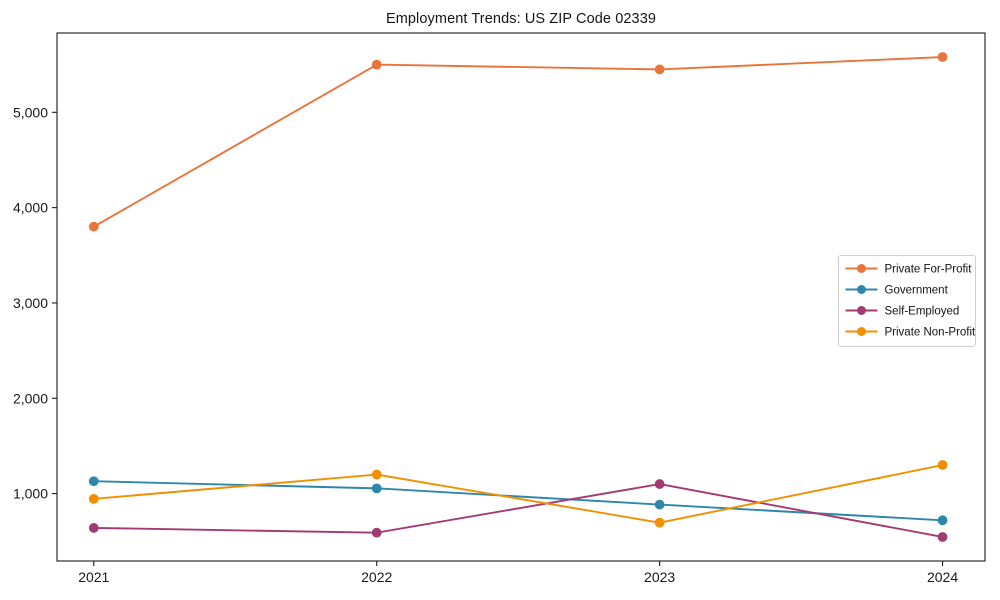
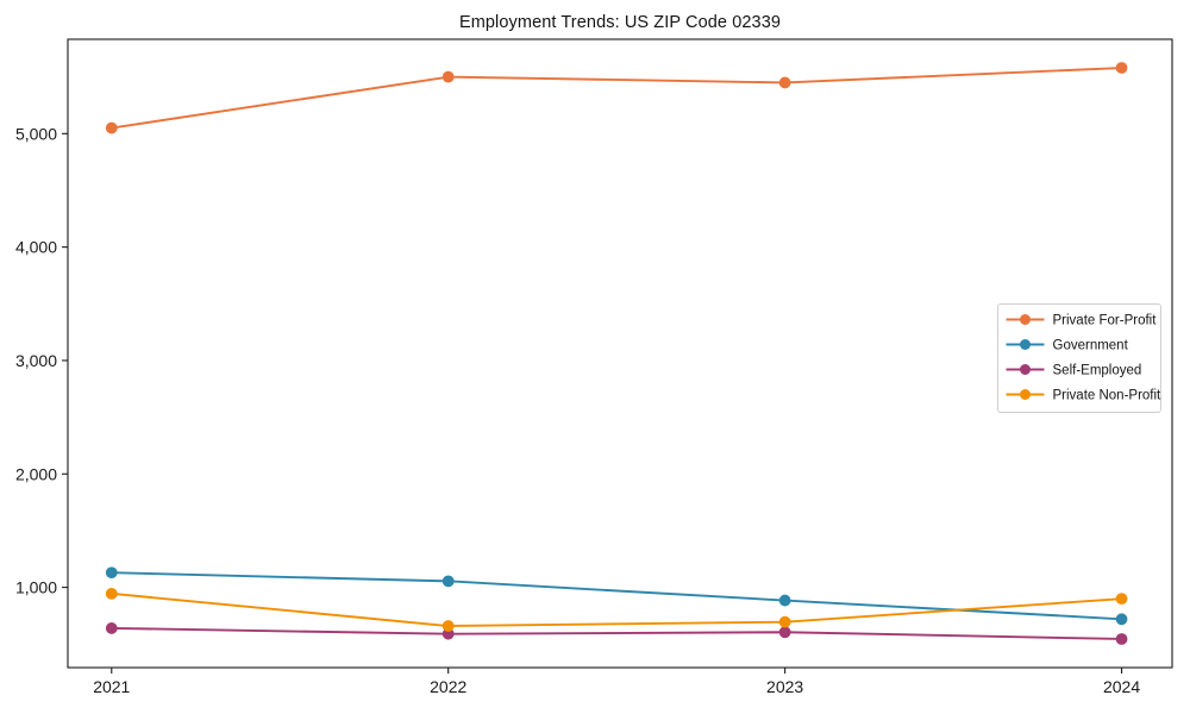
Private For-Profit/2021: 3800 -> 5000
Private Non-Profit/2022: 1200 -> 700
Self-Employed/2023: 1100 -> 600
Private Non-Profit/2024: 1300 -> 900
